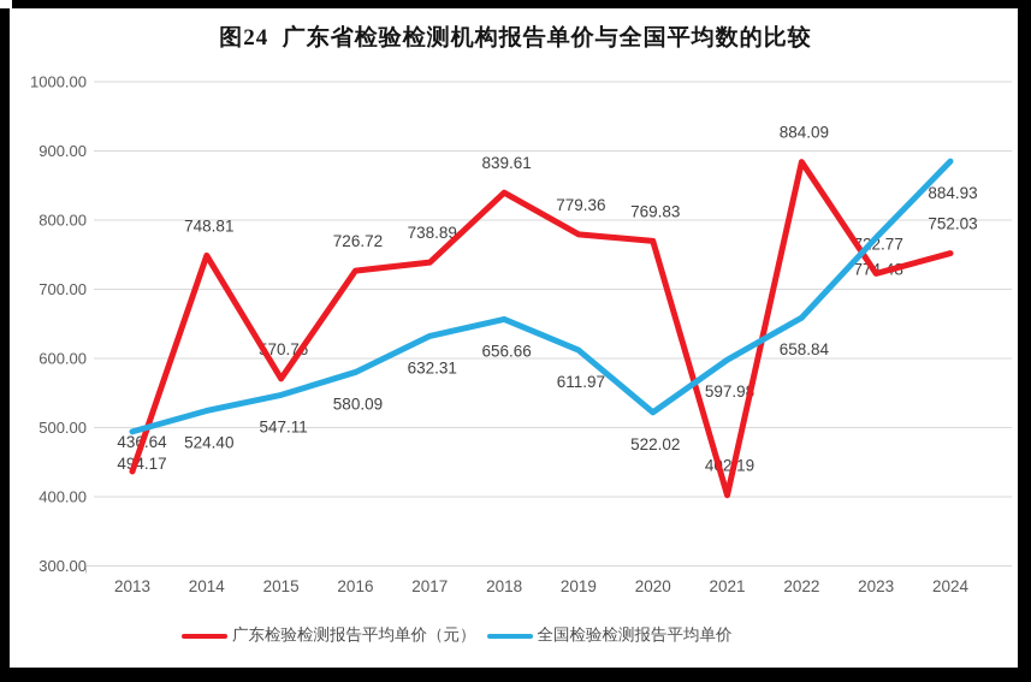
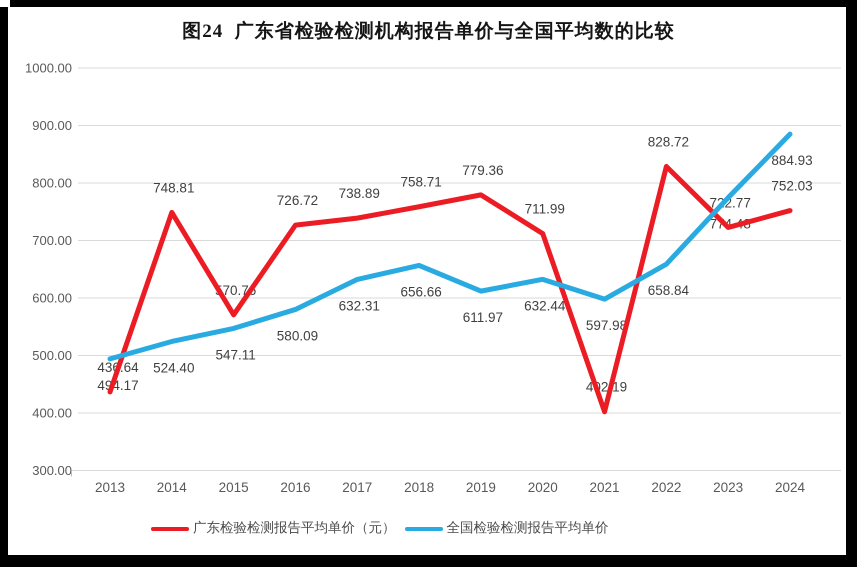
广东检验检测报告平均单价（元）/2018: 839.61 -> 758.71
广东检验检测报告平均单价（元）/2020: 769.83 -> 711.99
全国检验检测报告平均单价/2020: 522.02 -> 632.44
广东检验检测报告平均单价（元）/2022: 884.09 -> 828.72
